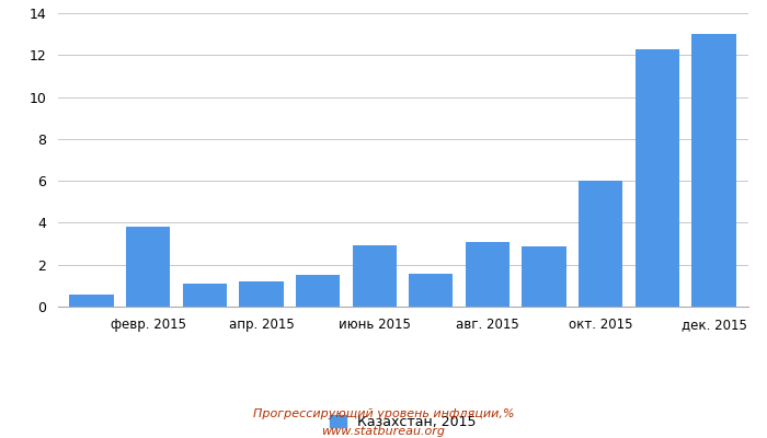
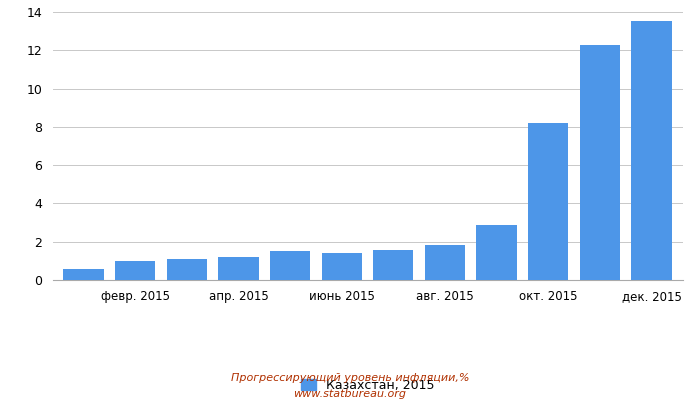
февр. 2015: 3.8 -> 1.0
июнь 2015: 2.9 -> 1.4
авг. 2015: 3.1 -> 1.9
окт. 2015: 6.0 -> 8.2
дек. 2015: 13.0 -> 13.6
